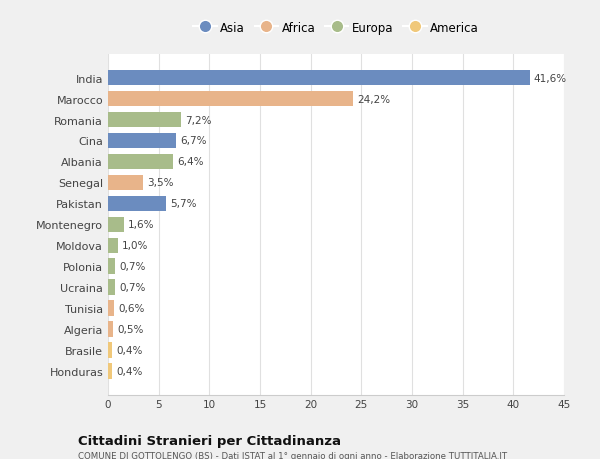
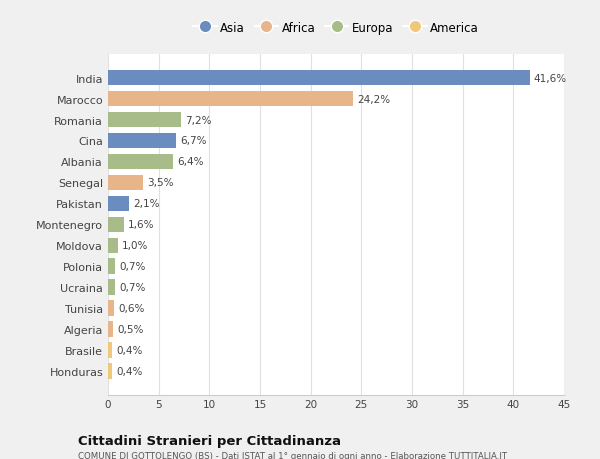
Pakistan: 5,7% -> 2,1%
